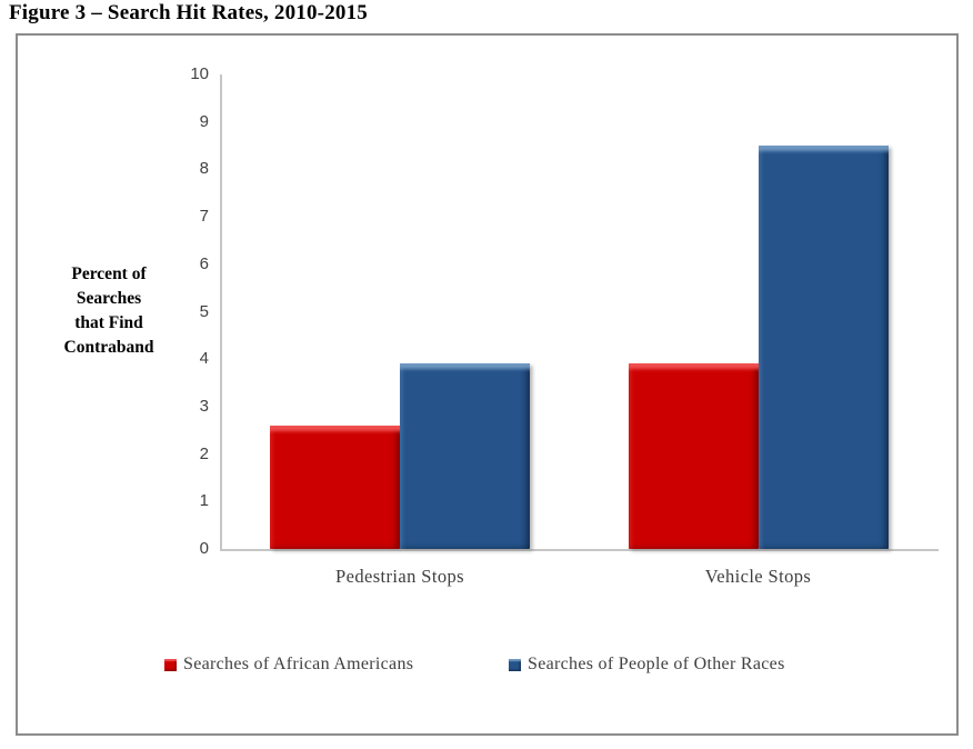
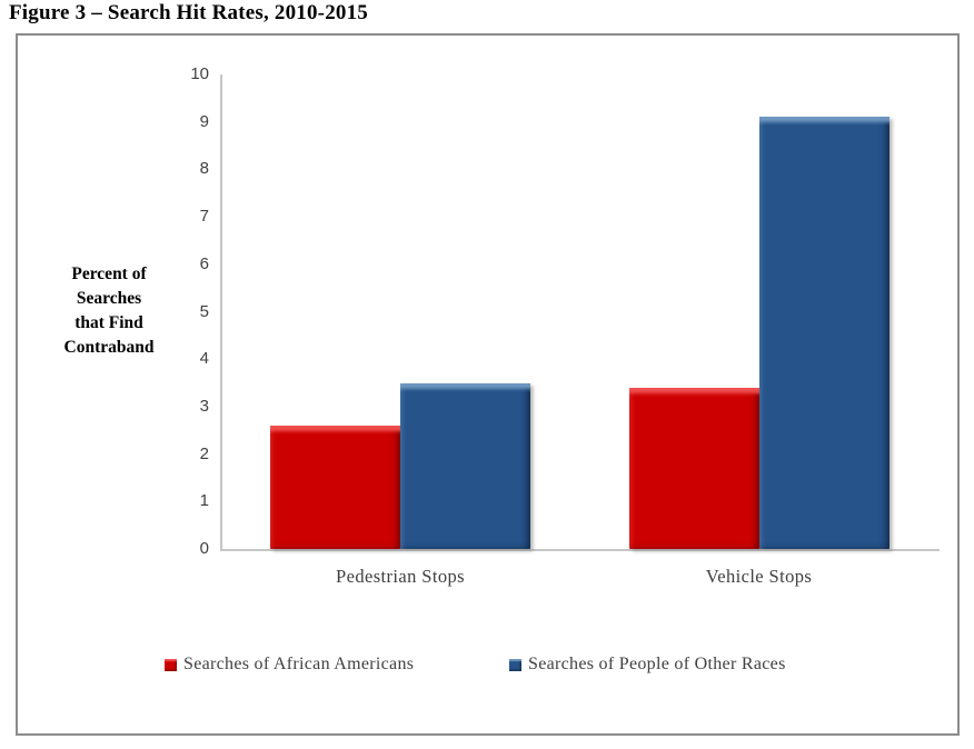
Searches of People of Other Races/Pedestrian Stops: 3.9 -> 3.5
Searches of African Americans/Vehicle Stops: 3.9 -> 3.4
Searches of People of Other Races/Vehicle Stops: 8.5 -> 9.1
